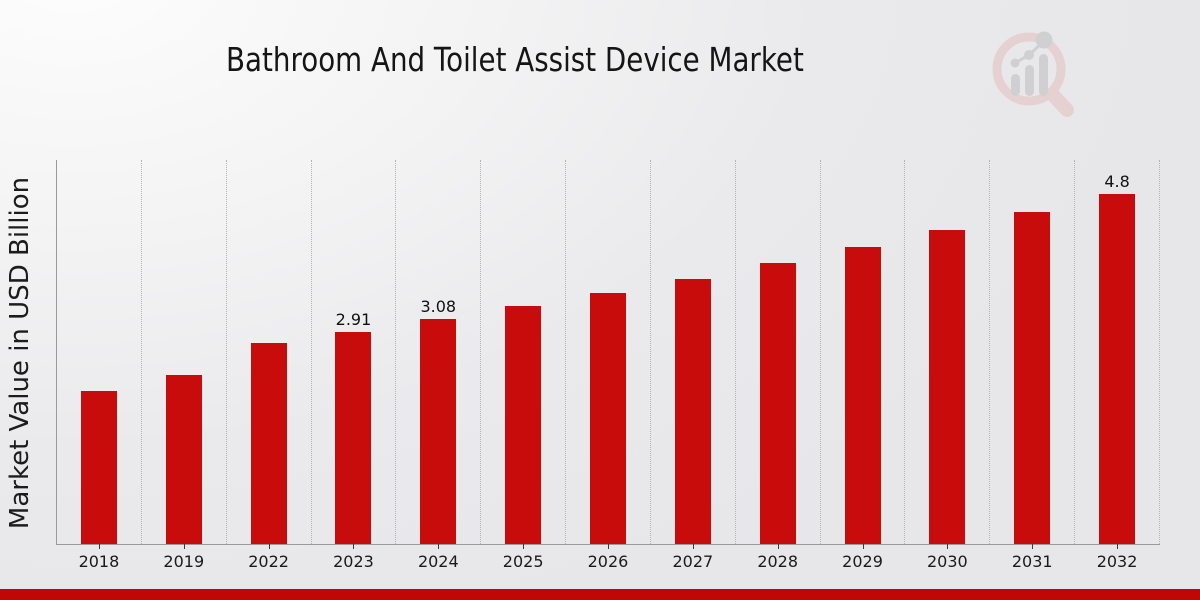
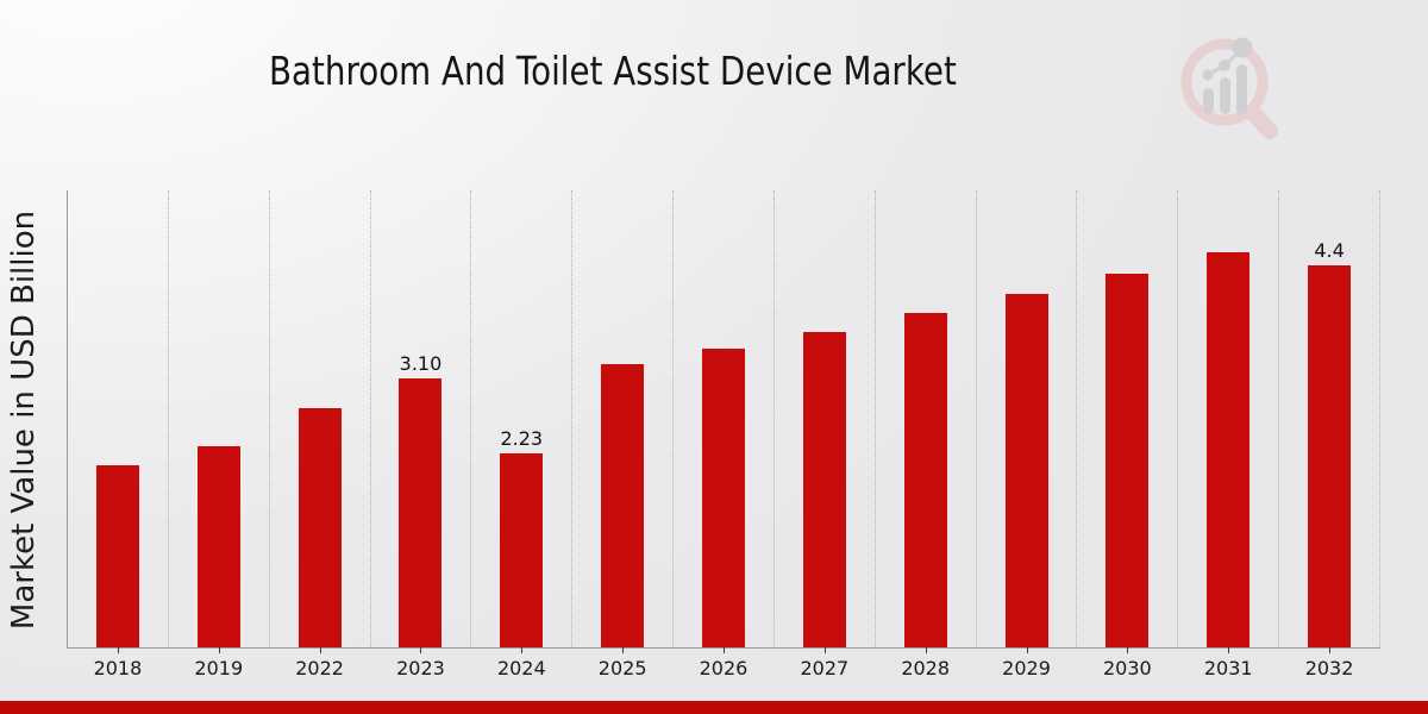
2023: 2.91 -> 3.10
2024: 3.08 -> 2.23
2032: 4.8 -> 4.4
